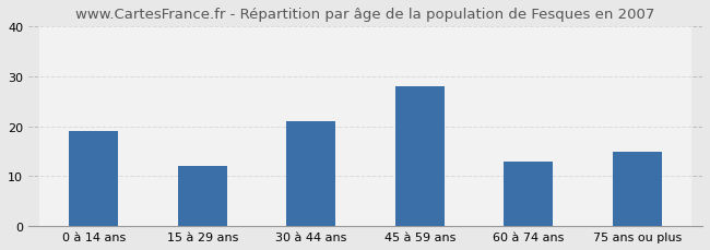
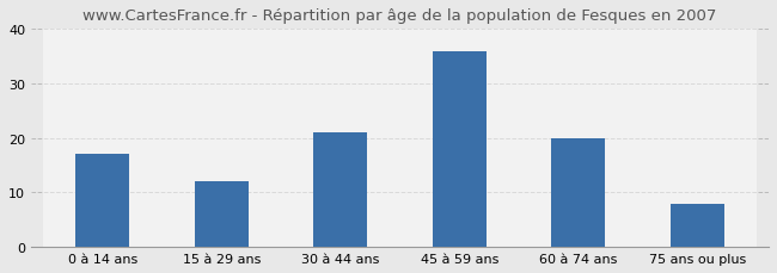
0 à 14 ans: 19 -> 17
45 à 59 ans: 28 -> 36
60 à 74 ans: 13 -> 20
75 ans ou plus: 15 -> 8
